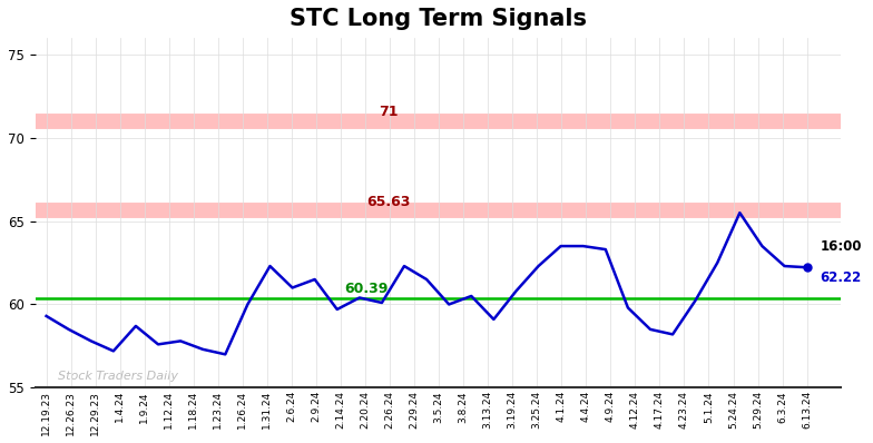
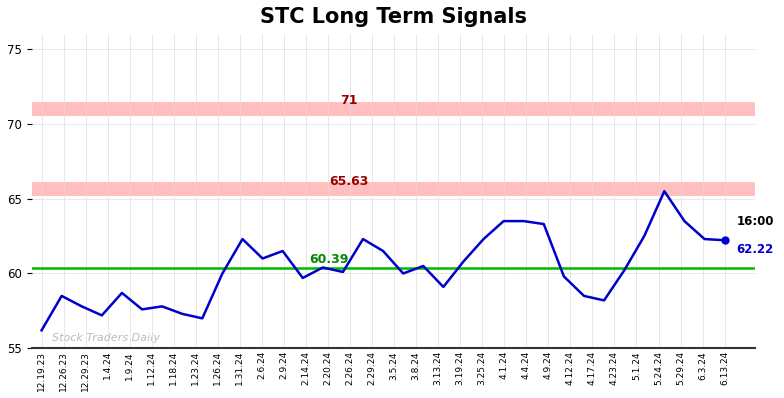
12.19.23: 59.3 -> 56.2
